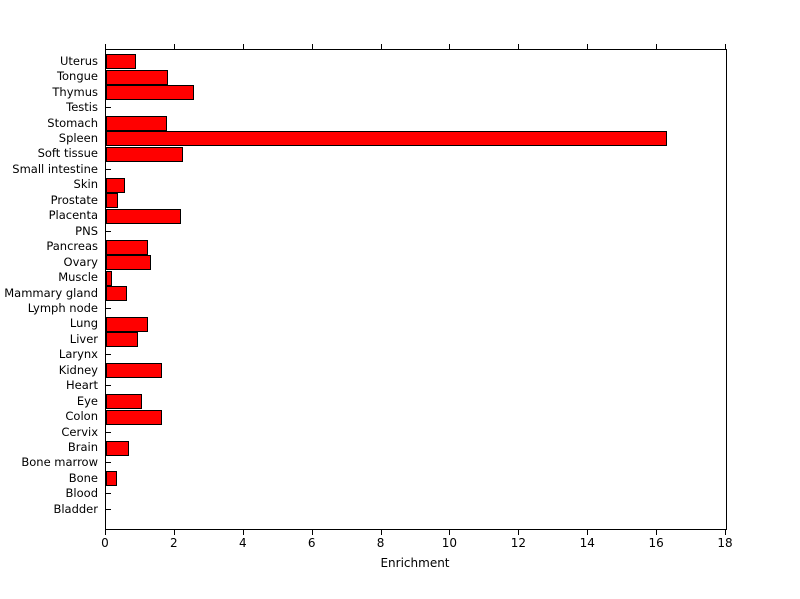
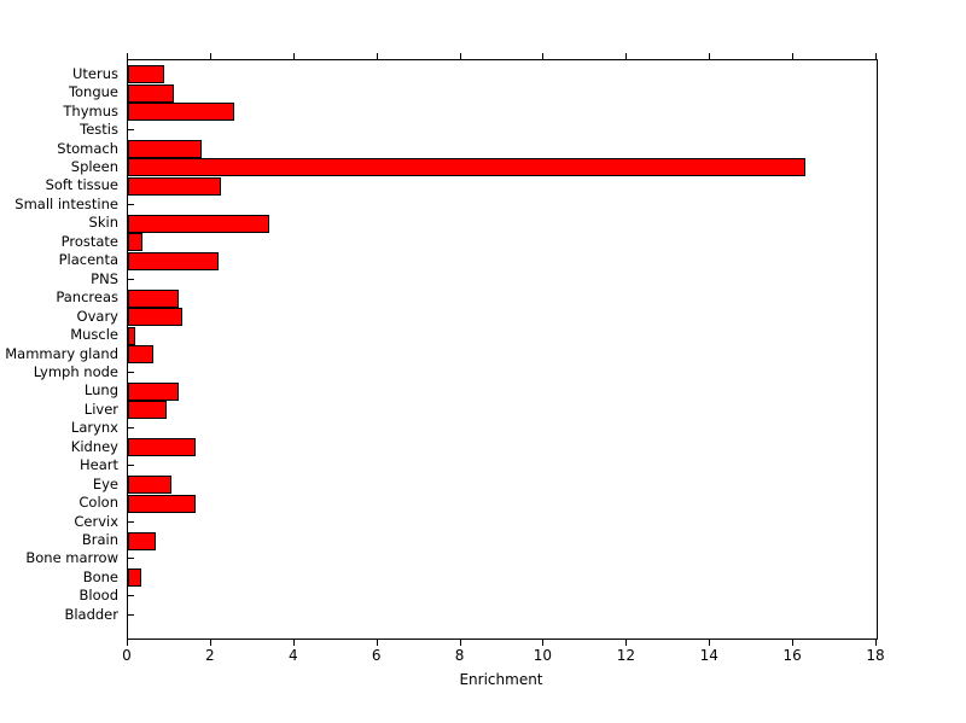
Tongue: 1.8 -> 1.1
Skin: 0.6 -> 3.4
